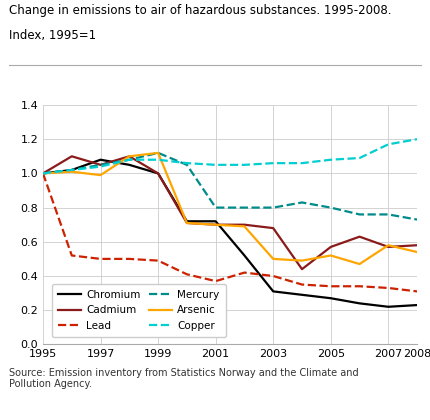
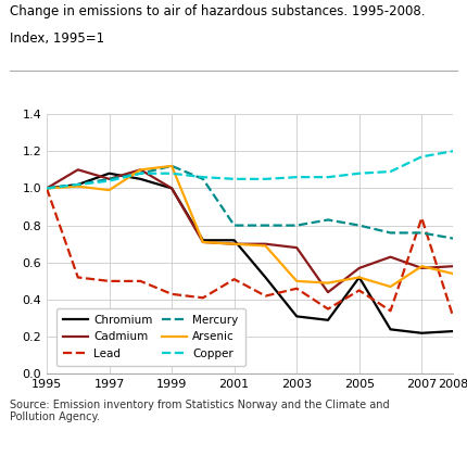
Lead/1999: 0.49 -> 0.43
Lead/2001: 0.37 -> 0.51
Lead/2003: 0.40 -> 0.46
Chromium/2005: 0.27 -> 0.52
Lead/2005: 0.34 -> 0.45
Lead/2007: 0.33 -> 0.84
